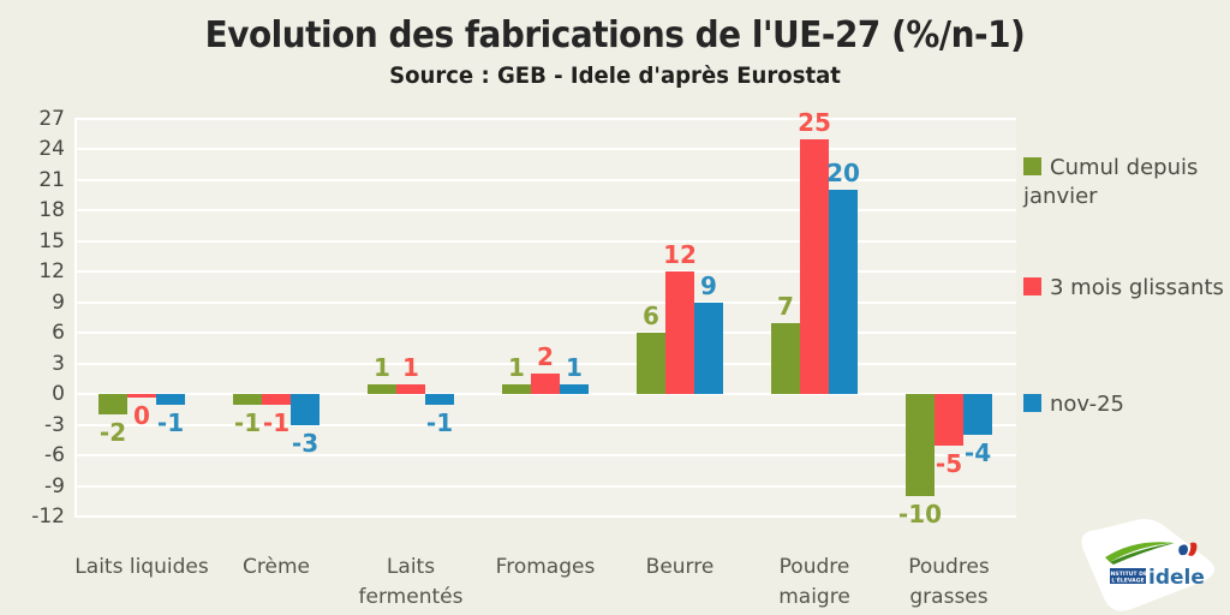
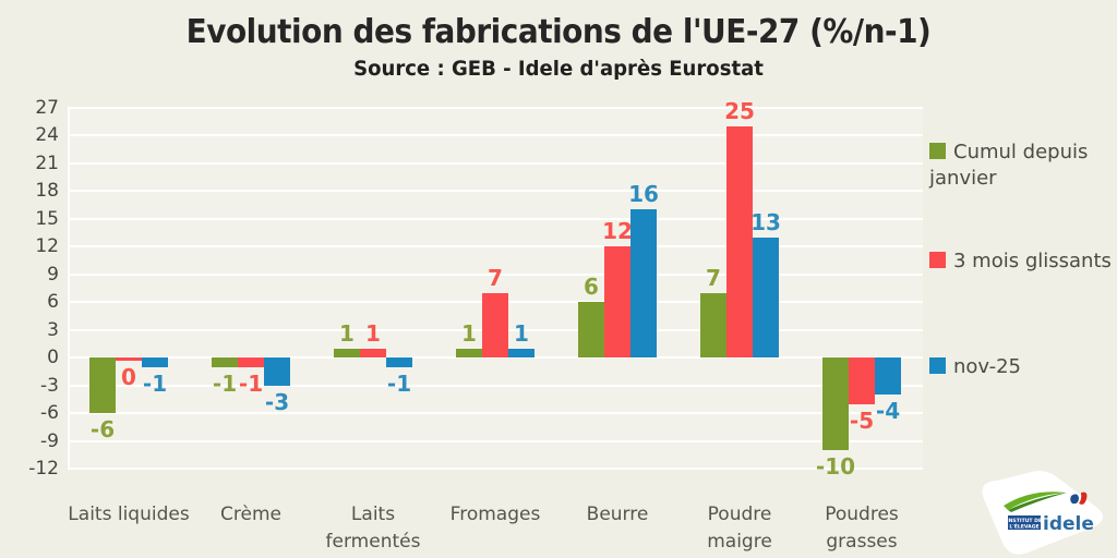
Cumul depuis janvier/Laits liquides: -2 -> -6
3 mois glissants/Fromages: 2 -> 7
nov-25/Beurre: 9 -> 16
nov-25/Poudre maigre: 20 -> 13
